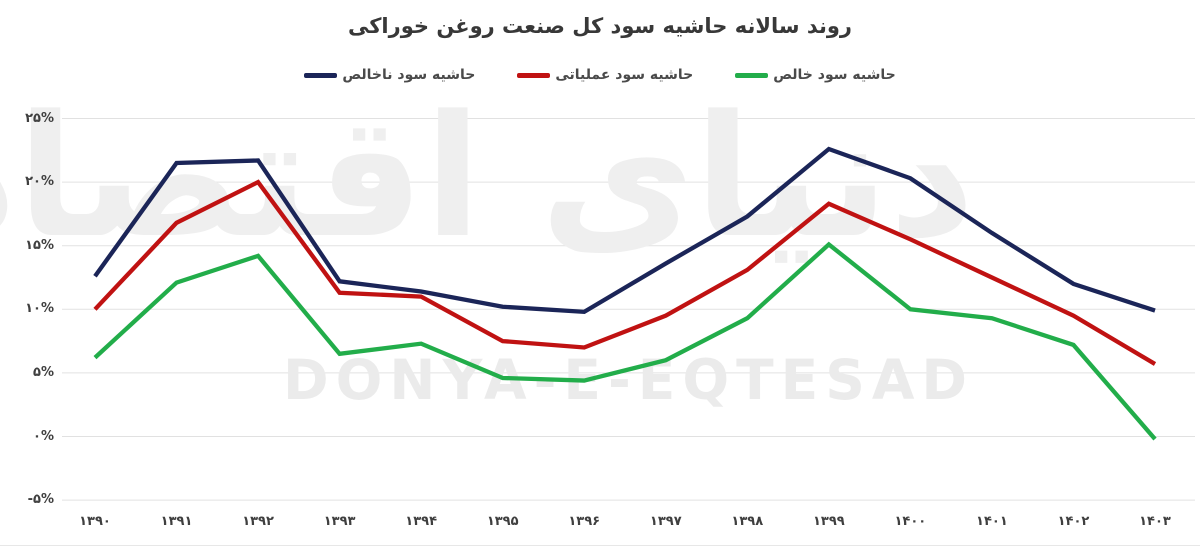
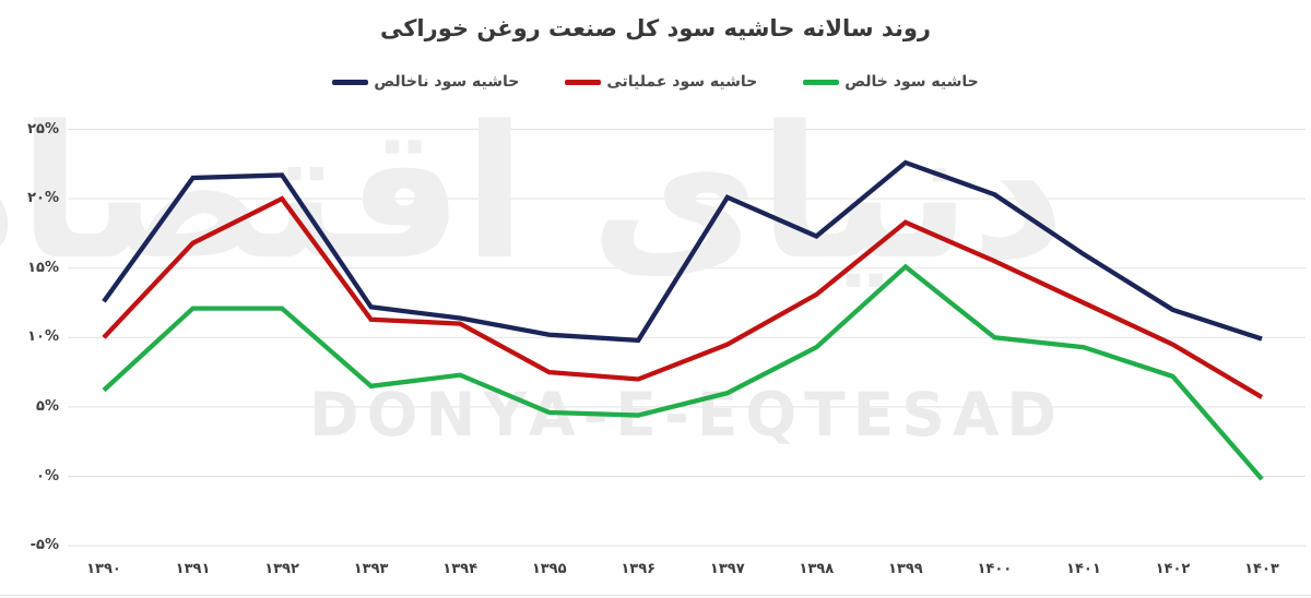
حاشیه سود خالص/۱۳۹۲: 14.2% -> 12.1%
حاشیه سود ناخالص/۱۳۹۷: 13.6% -> 20.1%
